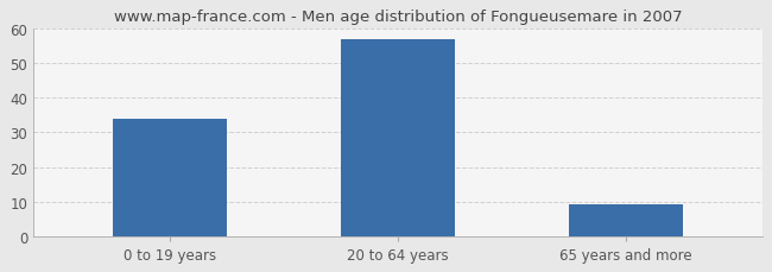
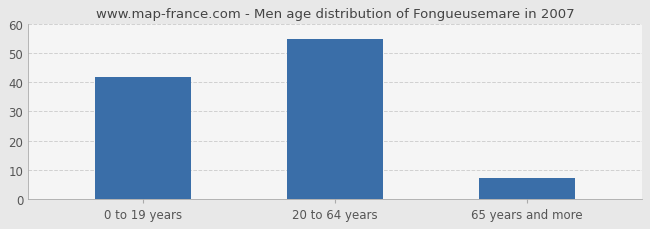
0 to 19 years: 34 -> 42
20 to 64 years: 57 -> 55
65 years and more: 9 -> 7
